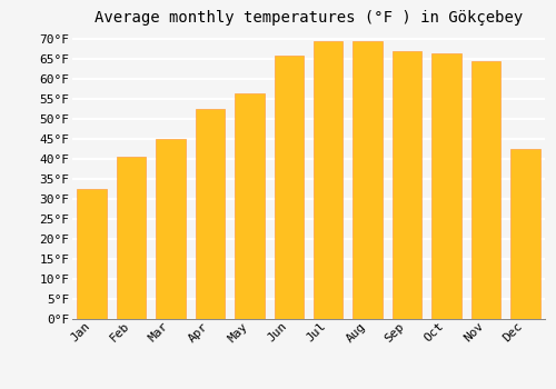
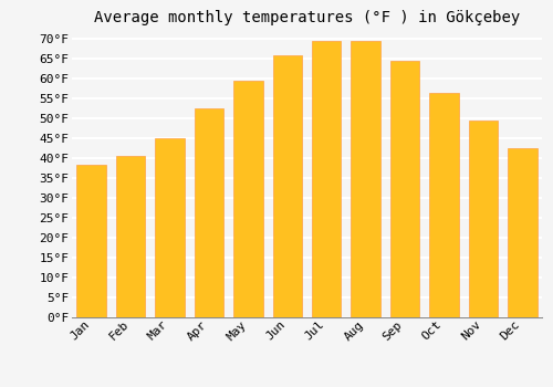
Jan: 32.5°F -> 38.5°F
May: 56.5°F -> 59.5°F
Sep: 67.0°F -> 64.5°F
Oct: 66.5°F -> 56.5°F
Nov: 64.5°F -> 49.5°F
